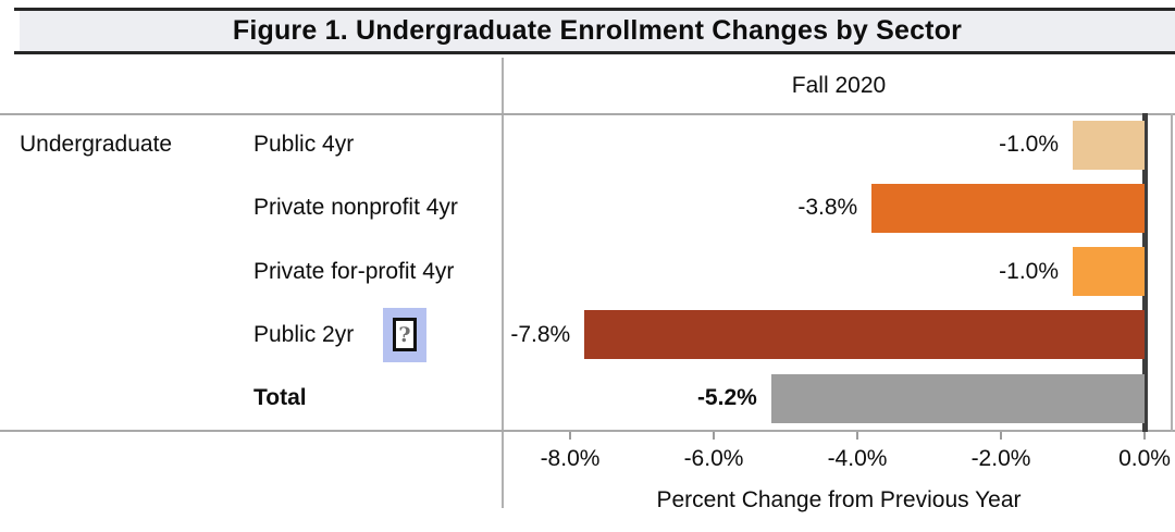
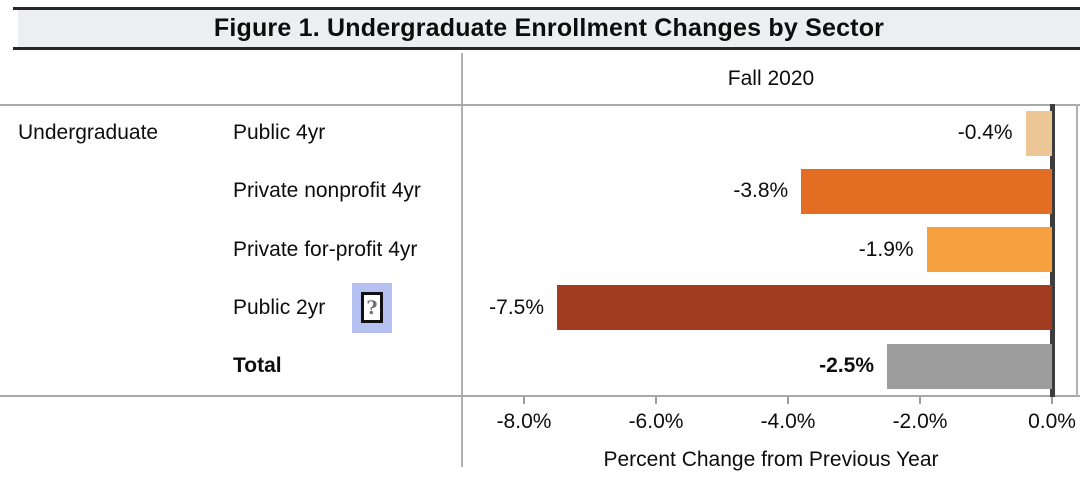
Public 4yr: -1.0% -> -0.4%
Private for-profit 4yr: -1.0% -> -1.9%
Public 2yr: -7.8% -> -7.5%
Total: -5.2% -> -2.5%
